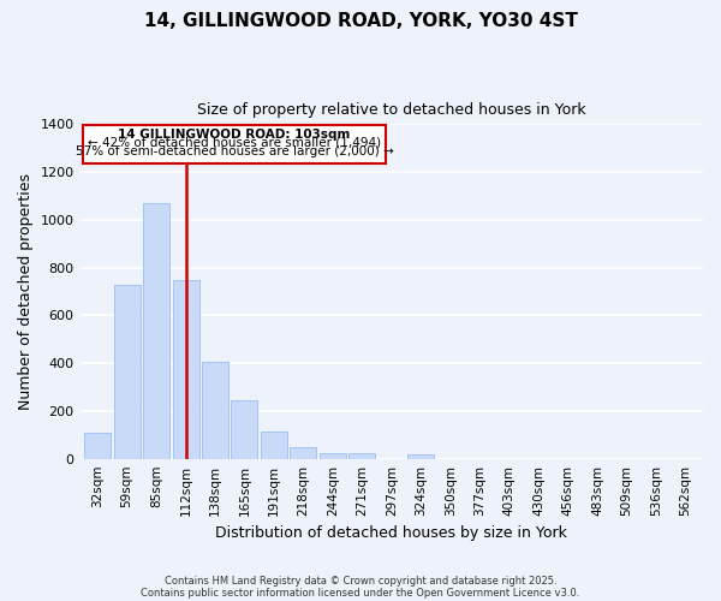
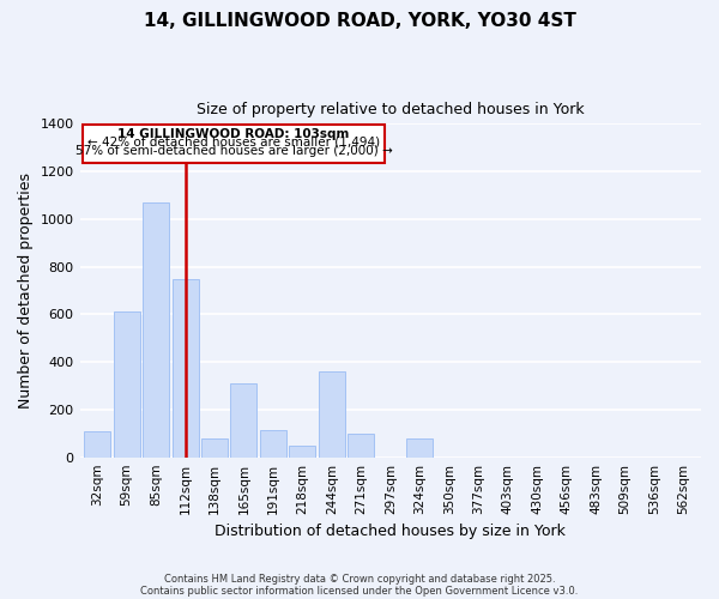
59sqm: 730 -> 610
138sqm: 400 -> 80
165sqm: 240 -> 310
244sqm: 20 -> 360
271sqm: 20 -> 100
324sqm: 20 -> 80
